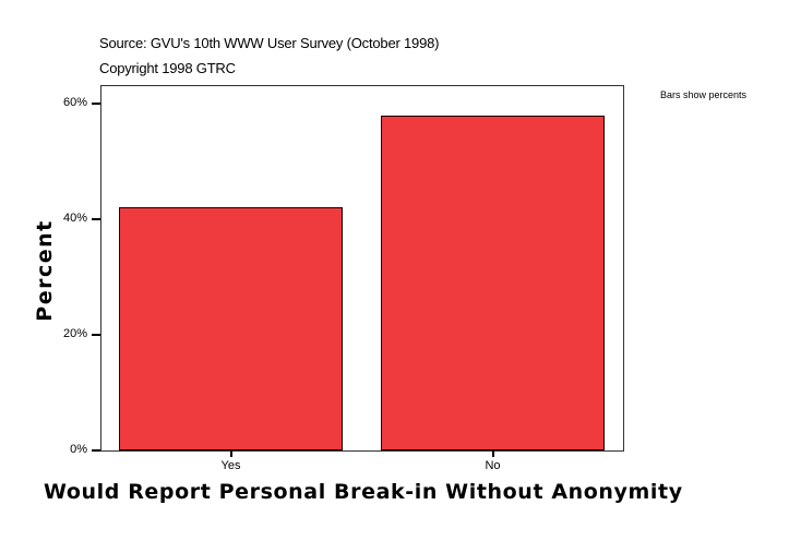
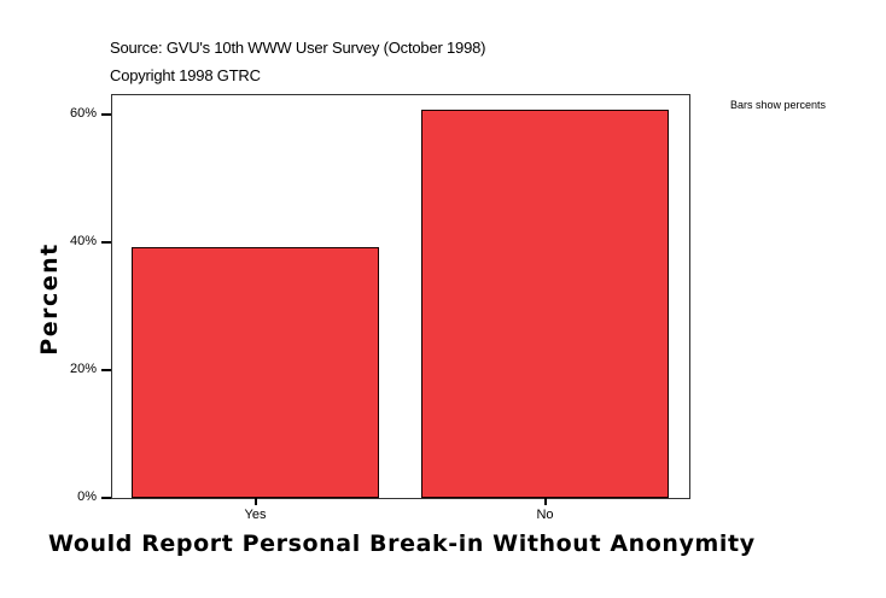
Yes: 42% -> 39%
No: 58% -> 61%
